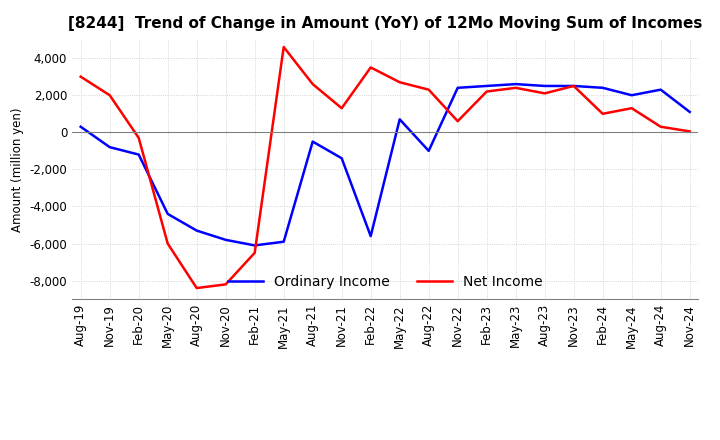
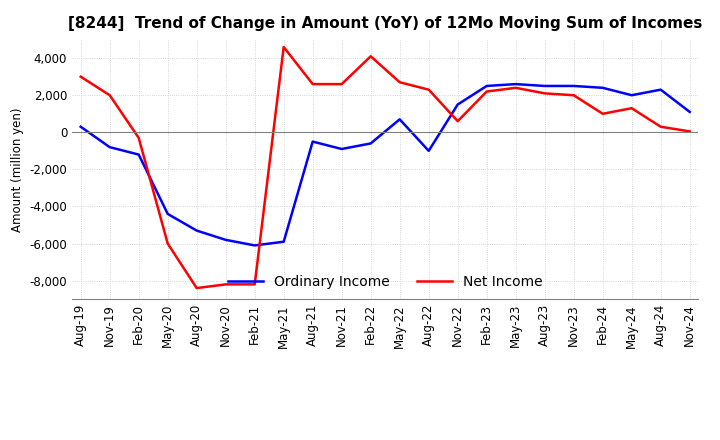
Net Income/Feb-21: -6,500 -> -8,200
Ordinary Income/Nov-21: -1,400 -> -900
Net Income/Nov-21: 1,300 -> 2,600
Ordinary Income/Feb-22: -5,600 -> -600
Net Income/Feb-22: 3,500 -> 4,100
Ordinary Income/Nov-22: 2,400 -> 1,500
Net Income/Nov-23: 2,500 -> 2,000
